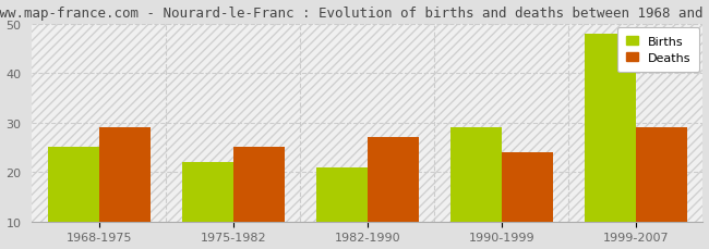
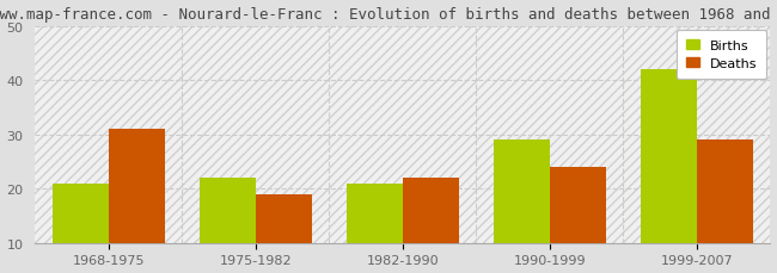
Births/1968-1975: 25 -> 21
Deaths/1968-1975: 29 -> 31
Deaths/1975-1982: 25 -> 19
Deaths/1982-1990: 27 -> 22
Births/1999-2007: 48 -> 42
